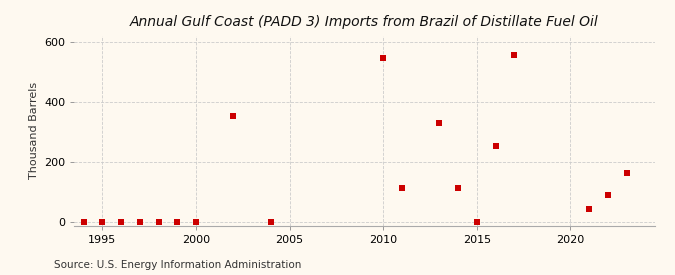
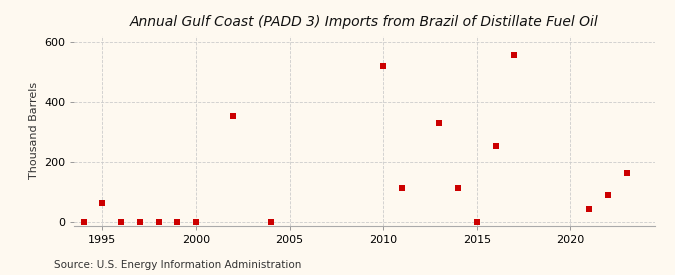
1995: 2 -> 65
2010: 545 -> 520
